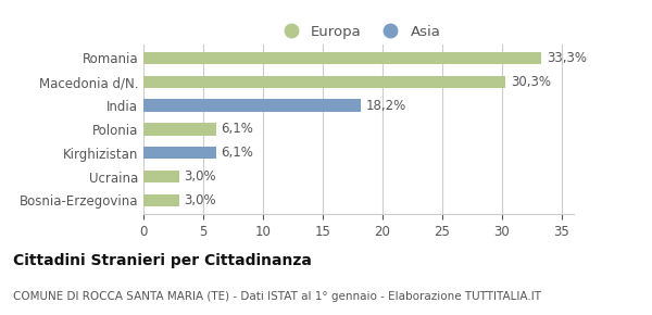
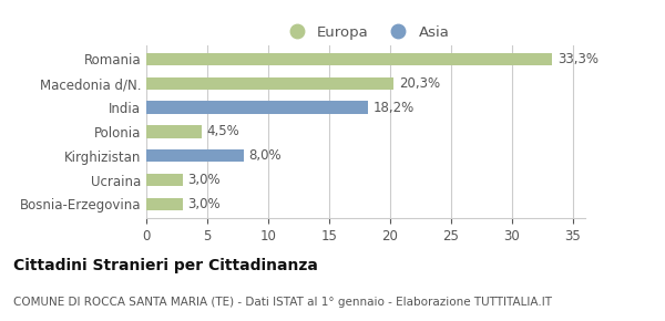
Macedonia d/N.: 30,3% -> 20,3%
Polonia: 6,1% -> 4,5%
Kirghizistan: 6,1% -> 8,0%
